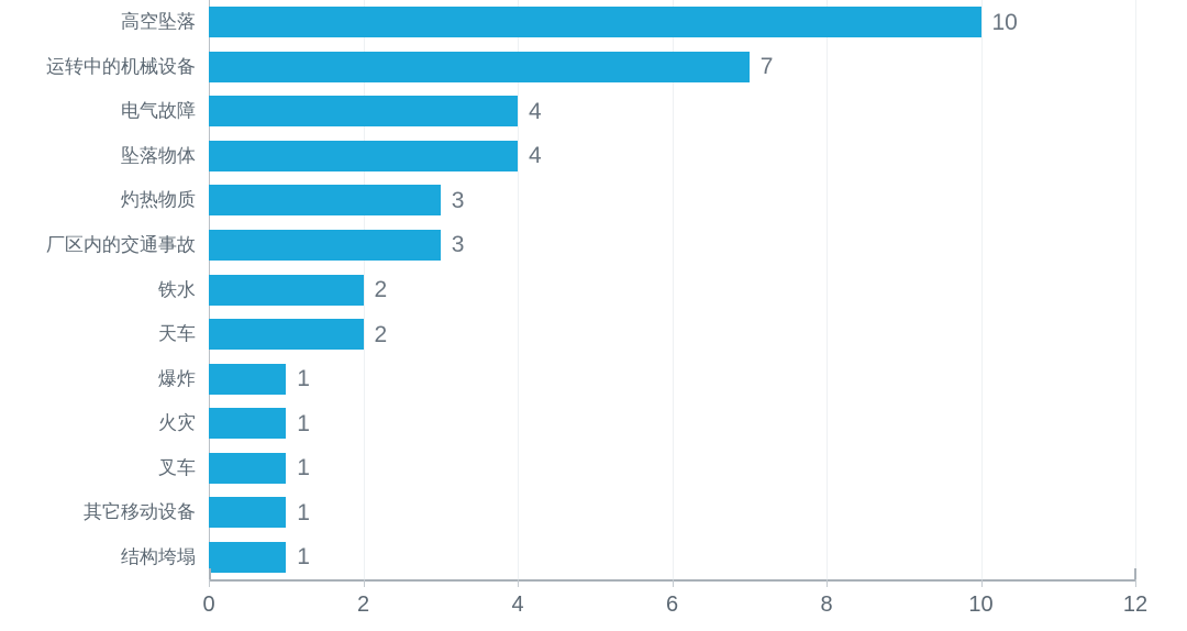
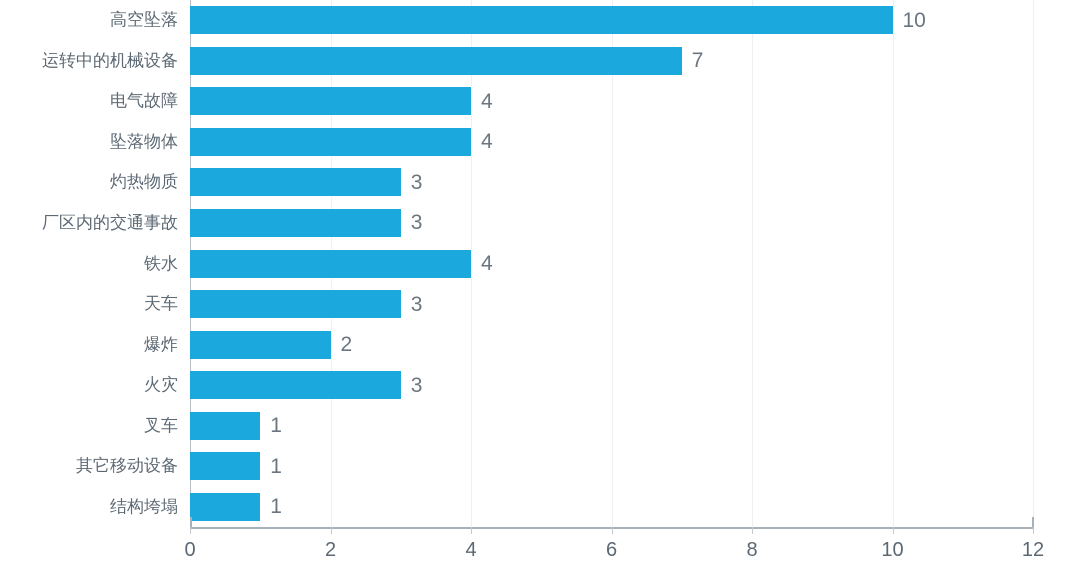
铁水: 2 -> 4
天车: 2 -> 3
爆炸: 1 -> 2
火灾: 1 -> 3
